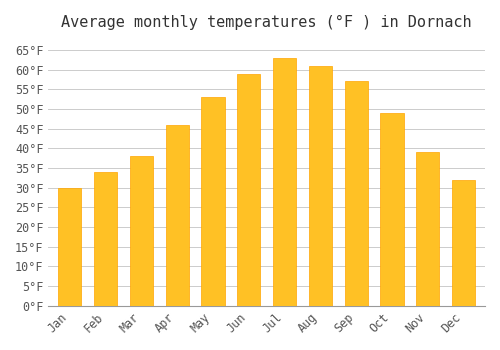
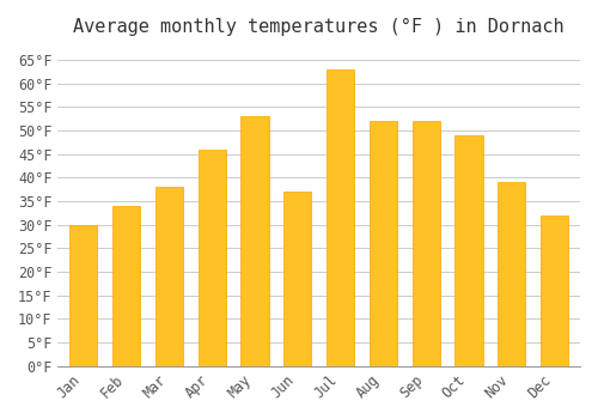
Jun: 59°F -> 37°F
Aug: 61°F -> 52°F
Sep: 57°F -> 52°F
